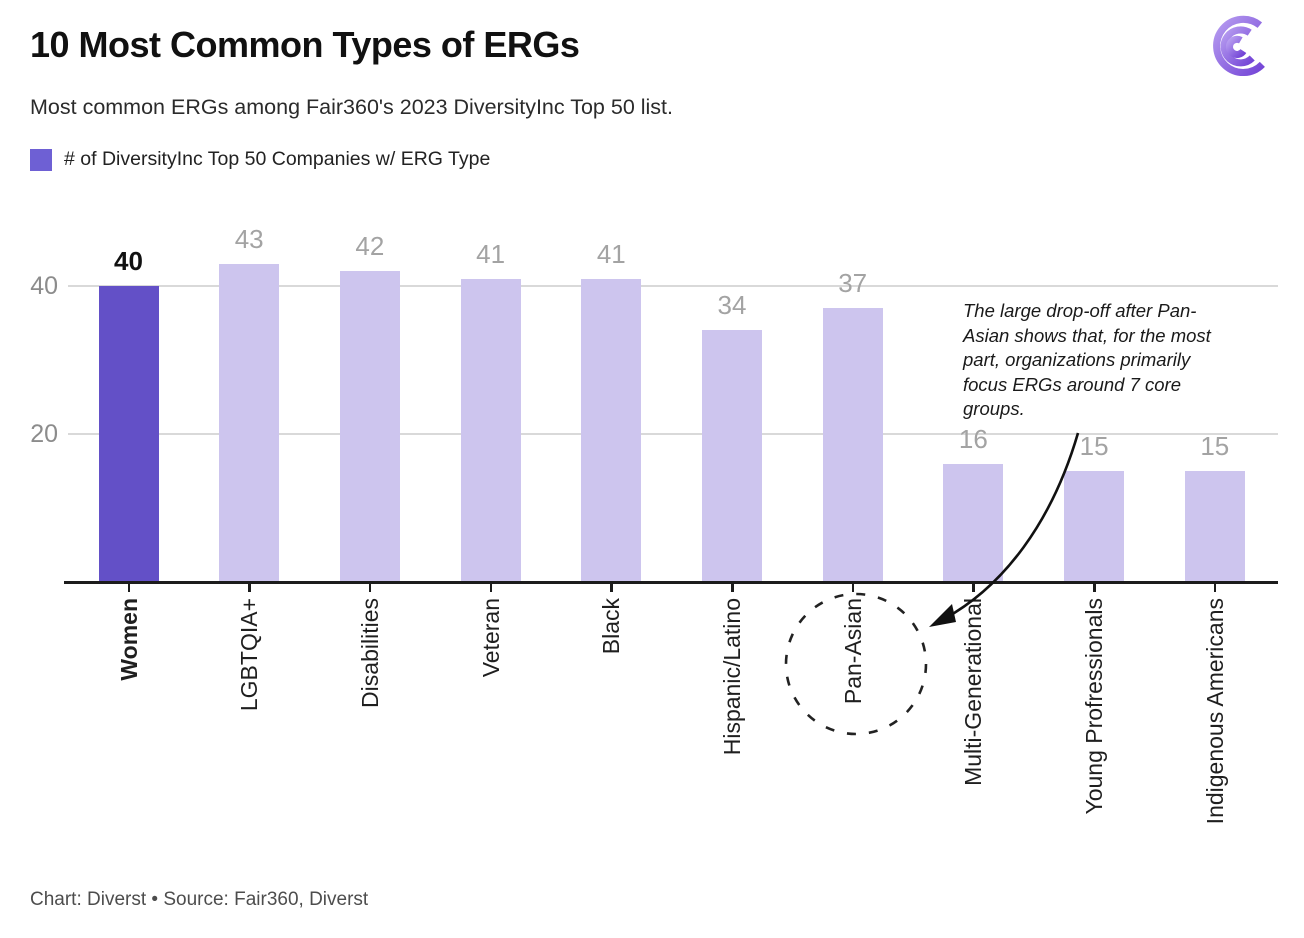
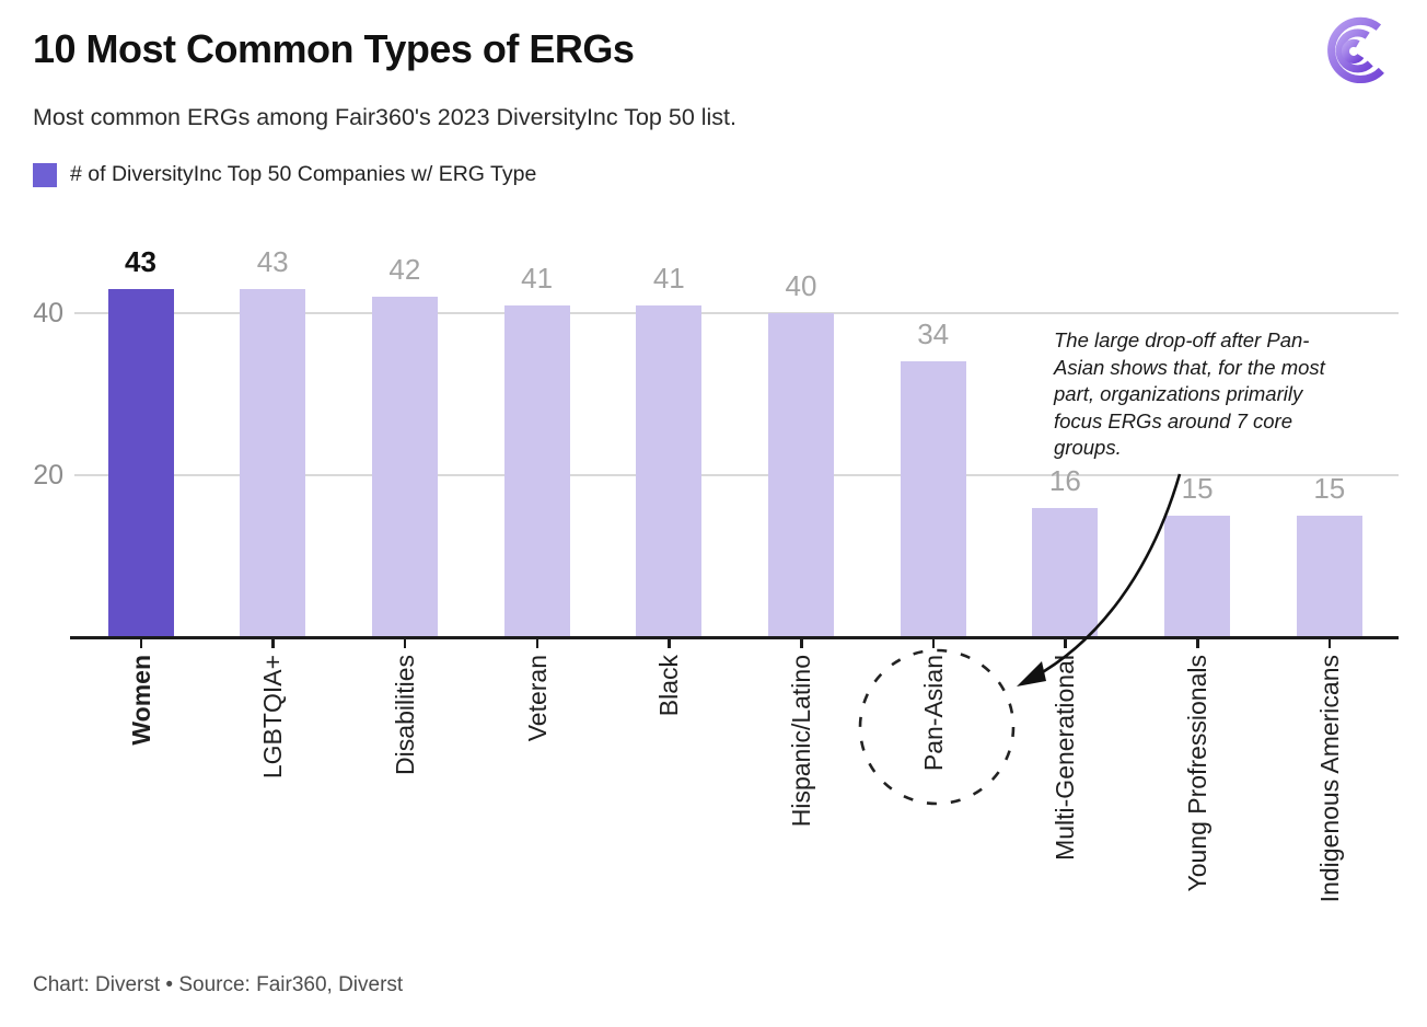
Women: 40 -> 43
Hispanic/Latino: 34 -> 40
Pan-Asian: 37 -> 34
